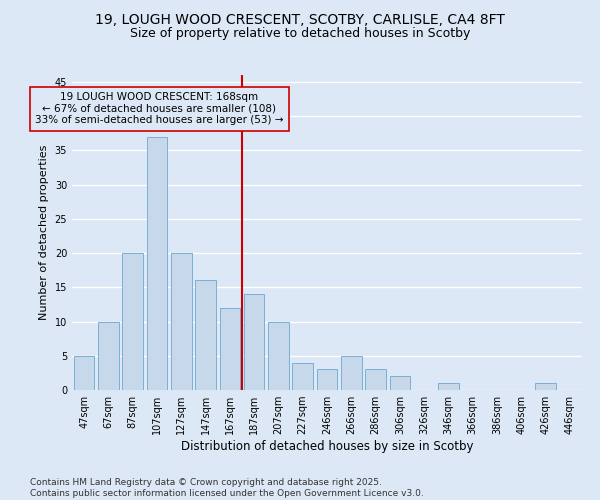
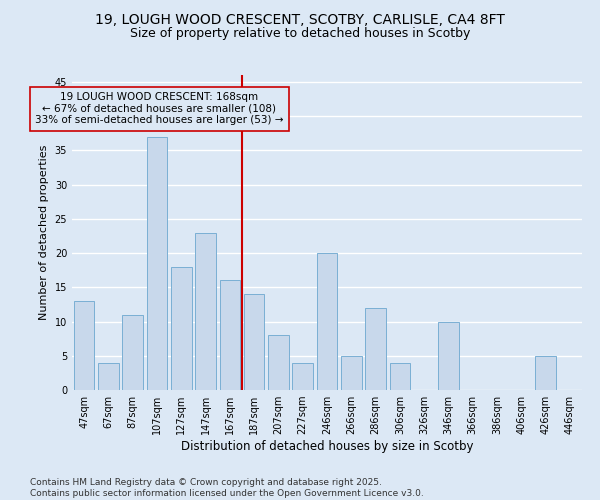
47sqm: 5 -> 13
67sqm: 10 -> 4
87sqm: 20 -> 11
127sqm: 20 -> 18
147sqm: 16 -> 23
167sqm: 12 -> 16
207sqm: 10 -> 8
246sqm: 3 -> 20
286sqm: 3 -> 12
306sqm: 2 -> 4
346sqm: 1 -> 10
426sqm: 1 -> 5
